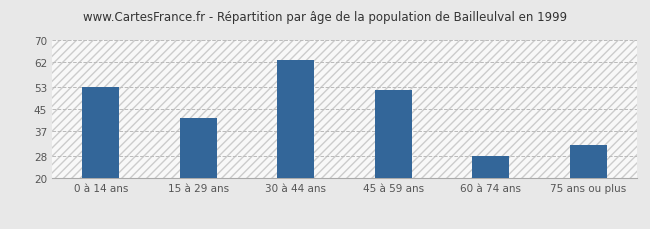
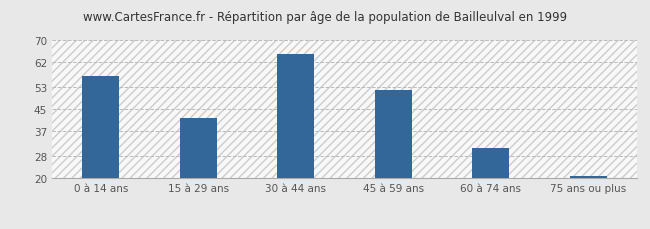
0 à 14 ans: 53 -> 57
30 à 44 ans: 63 -> 65
60 à 74 ans: 28 -> 31
75 ans ou plus: 32 -> 21
